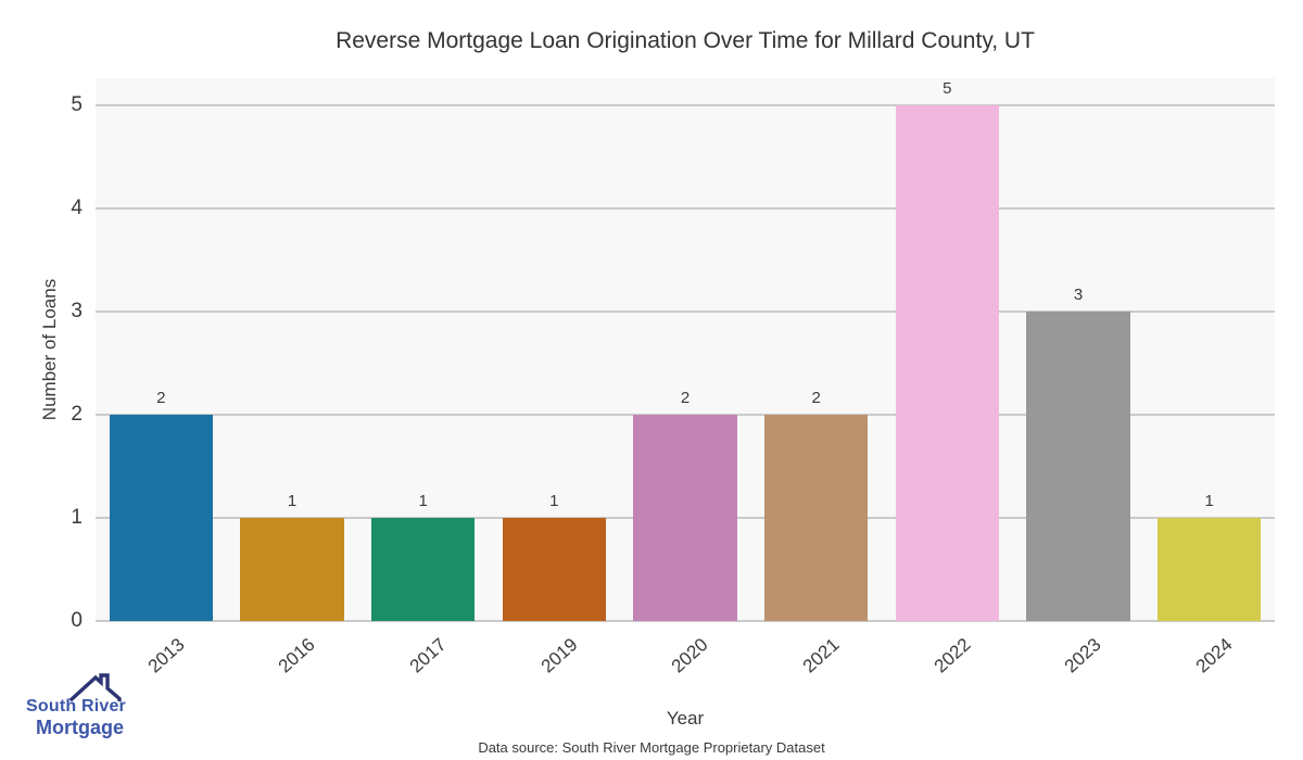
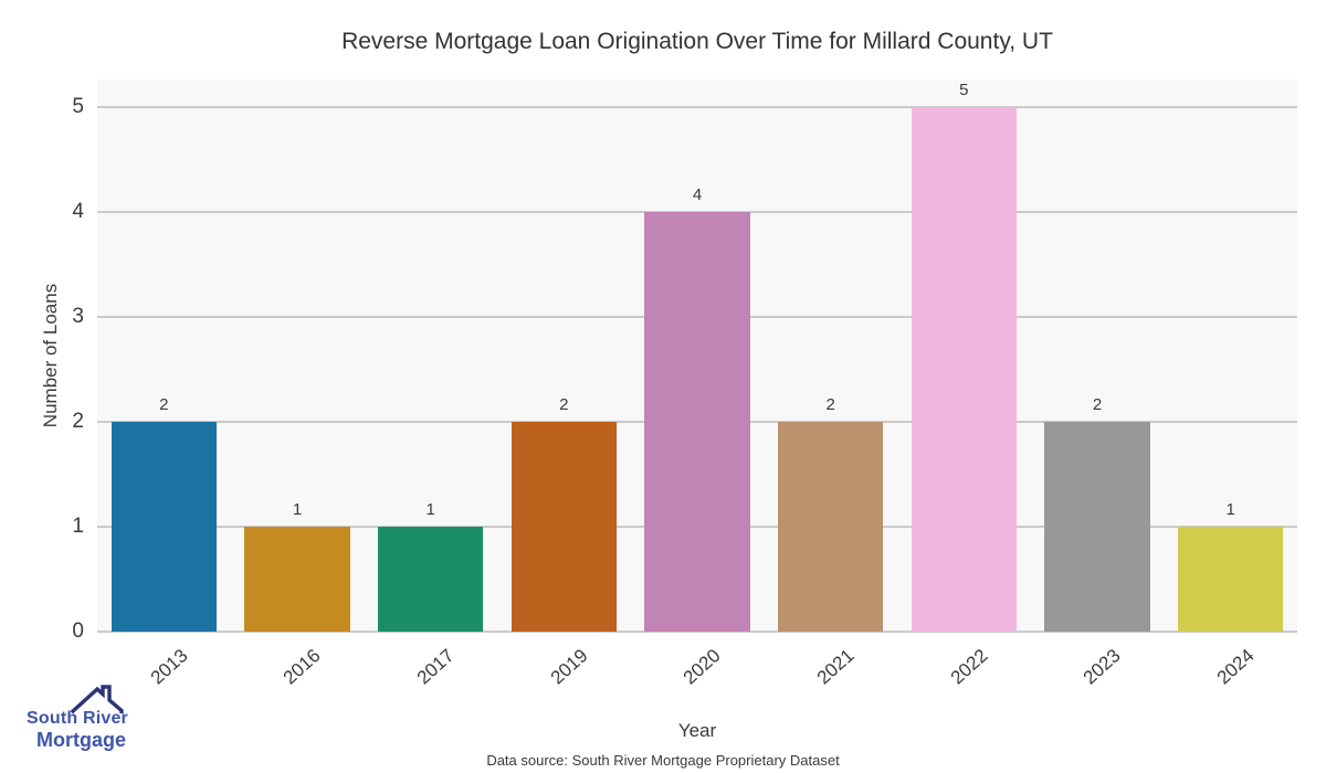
2019: 1 -> 2
2020: 2 -> 4
2023: 3 -> 2
